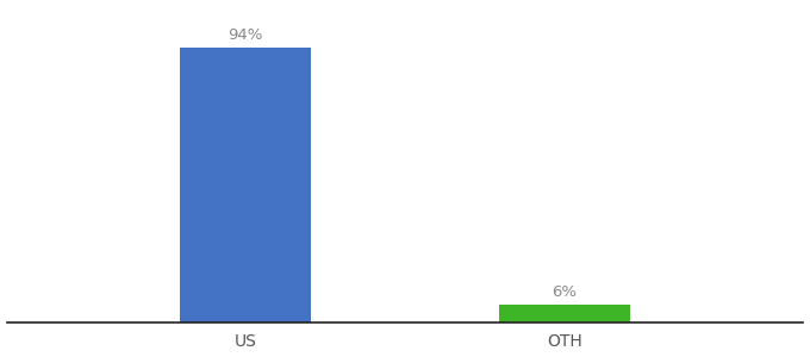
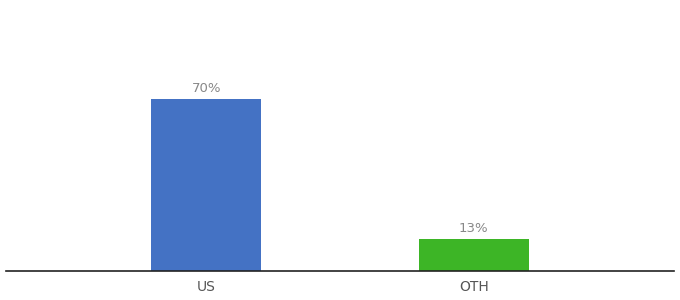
US: 94% -> 70%
OTH: 6% -> 13%
